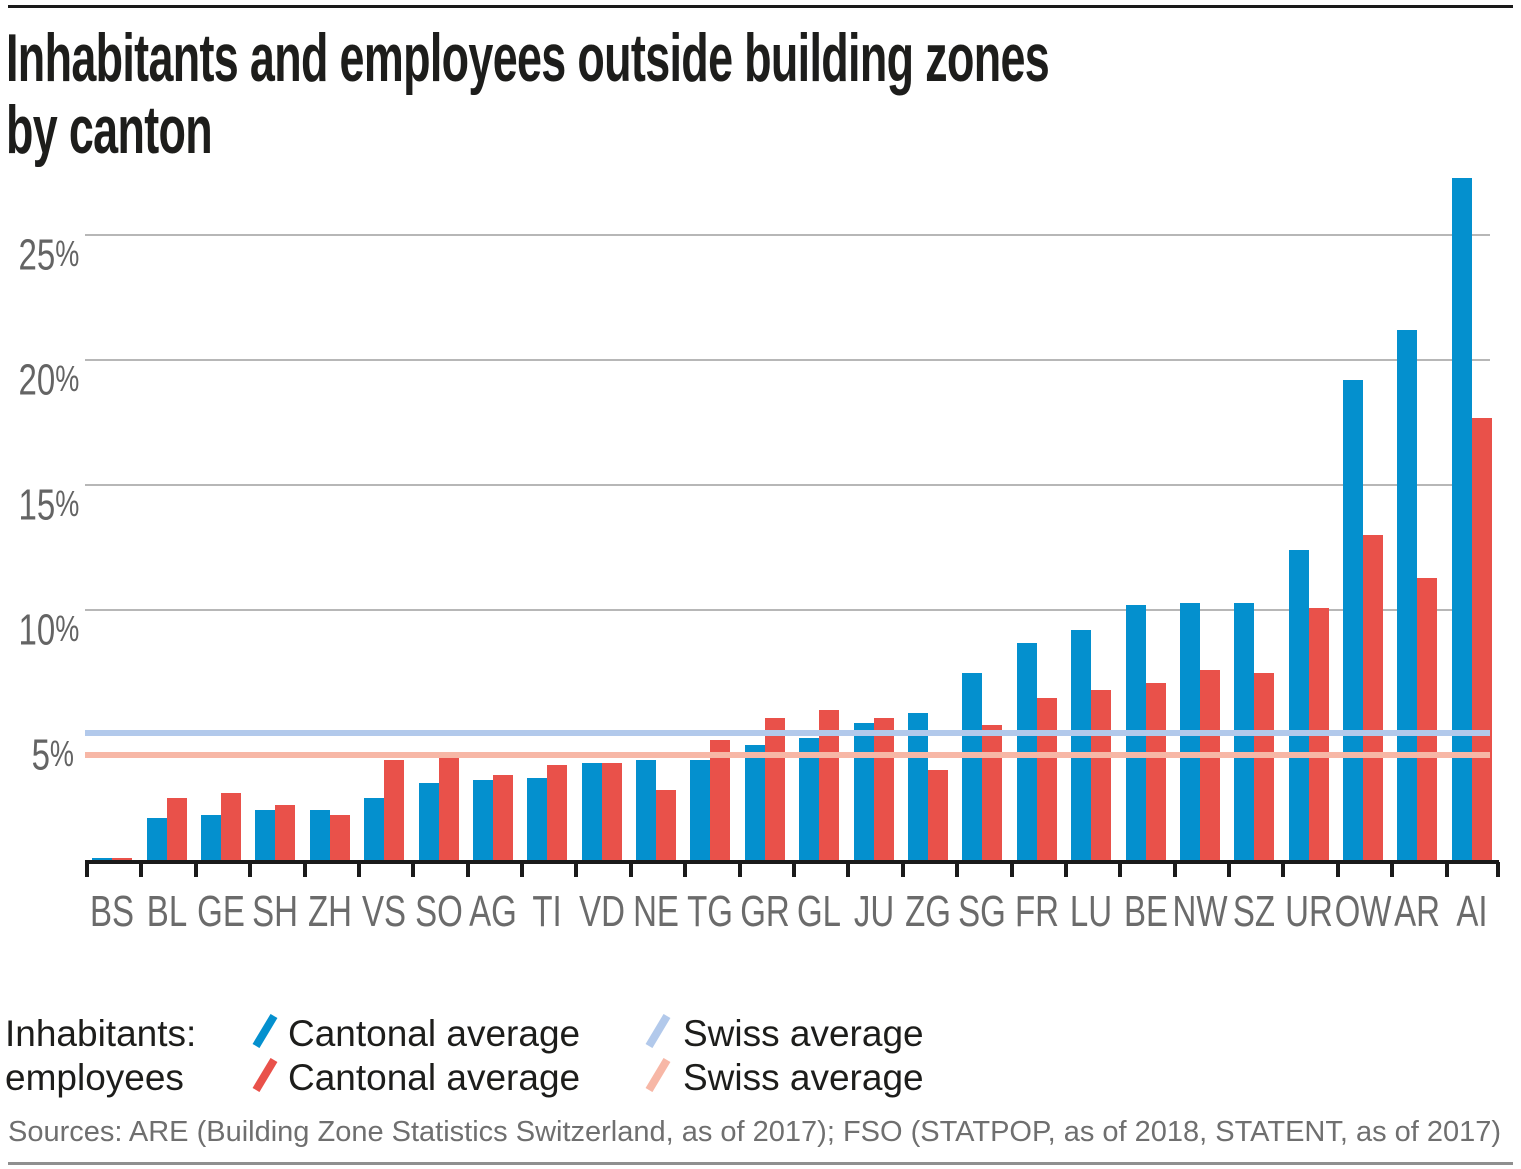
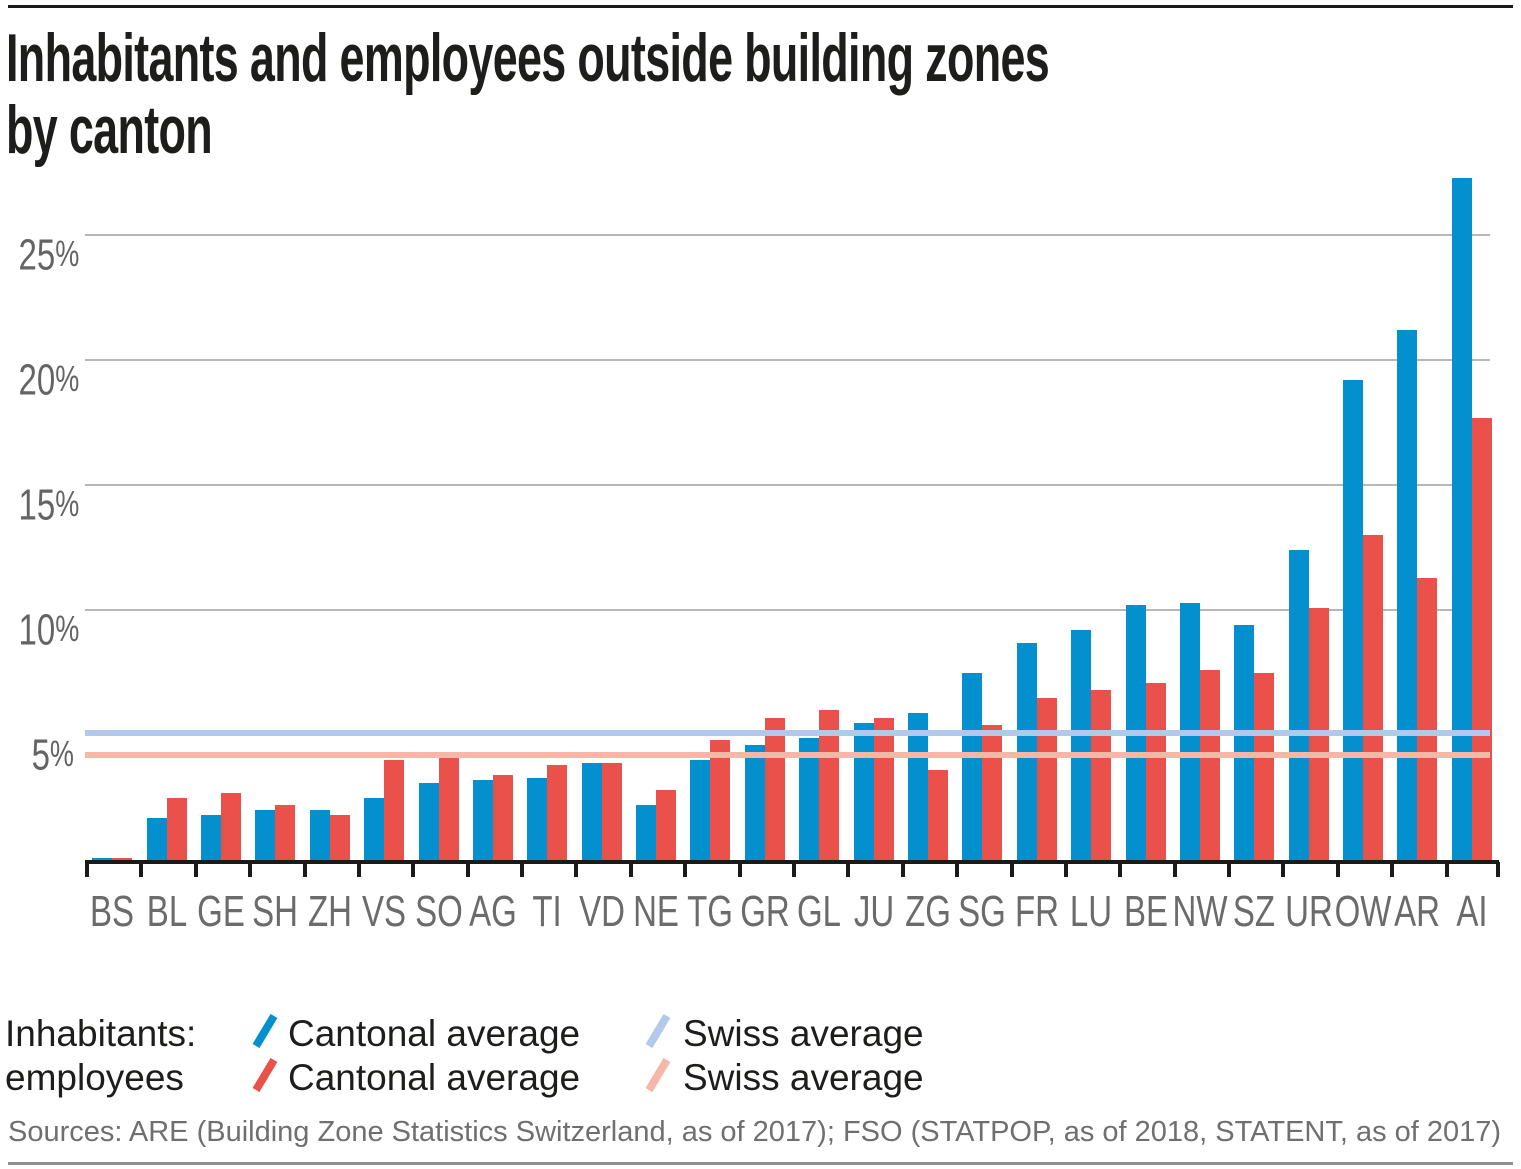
Inhabitants: Cantonal average/NE: 4.0 -> 2.2
Inhabitants: Cantonal average/SZ: 10.3 -> 9.4
